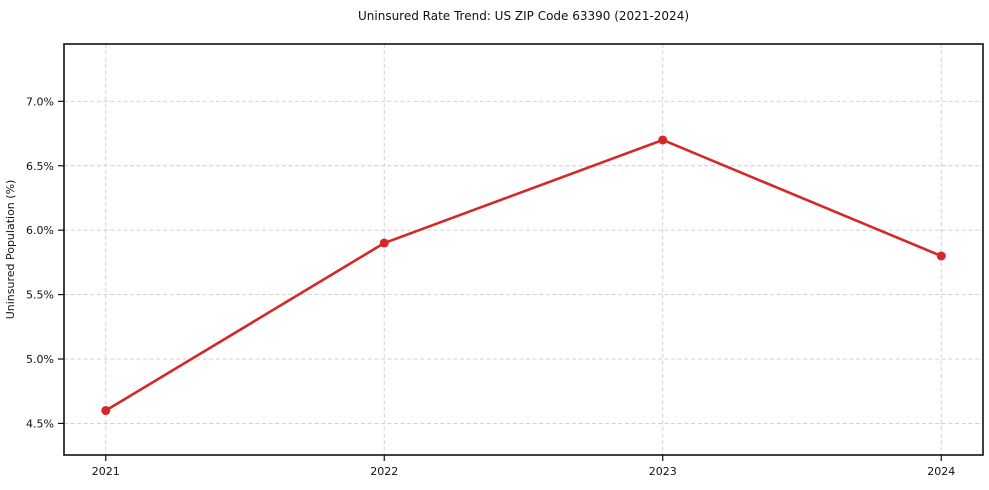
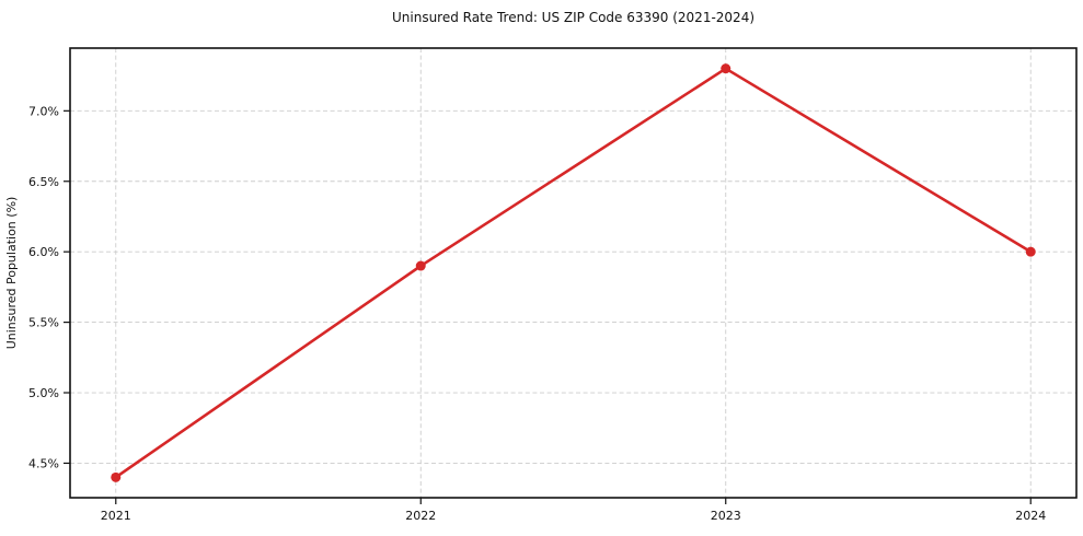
2021: 4.6% -> 4.4%
2023: 6.7% -> 7.3%
2024: 5.8% -> 6.0%
